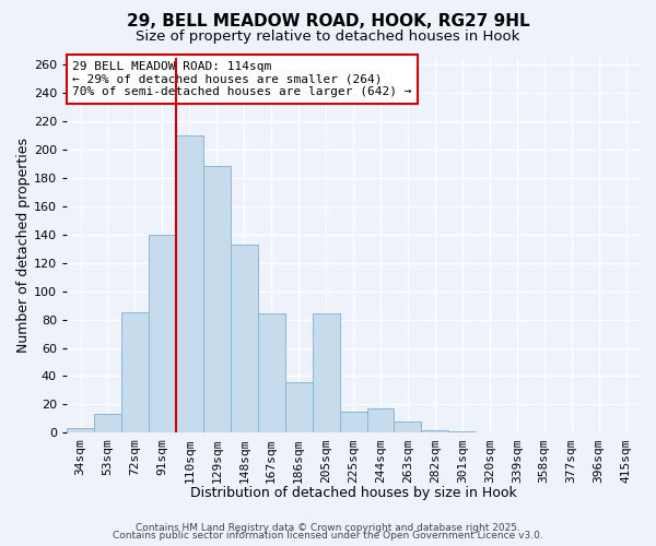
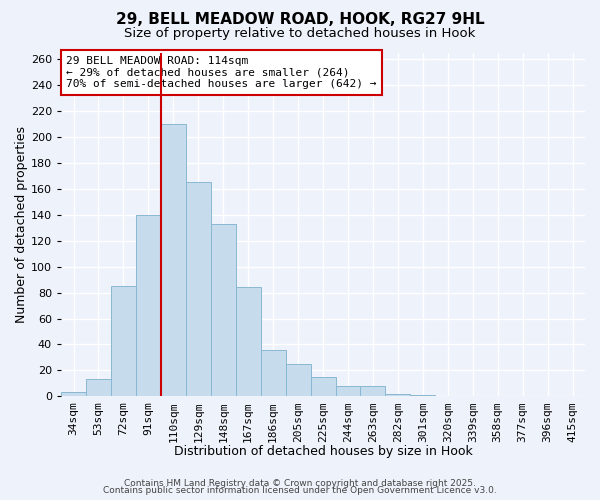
129sqm: 188 -> 165
205sqm: 84 -> 25
244sqm: 17 -> 8
